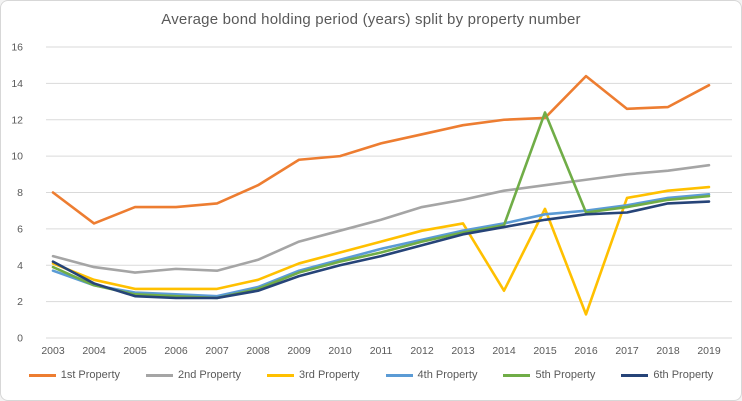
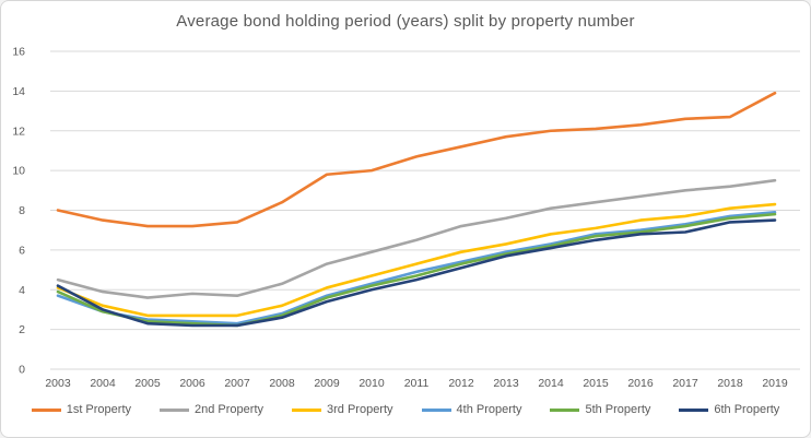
1st Property/2004: 6.3 -> 7.5
3rd Property/2014: 2.6 -> 6.8
5th Property/2015: 12.4 -> 6.7
1st Property/2016: 14.4 -> 12.3
3rd Property/2016: 1.3 -> 7.5
